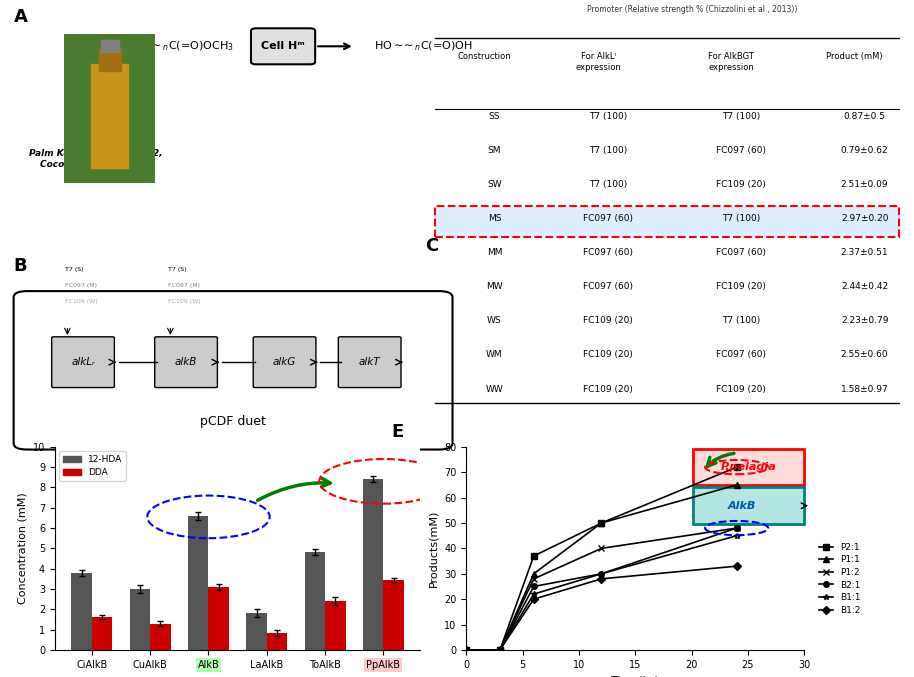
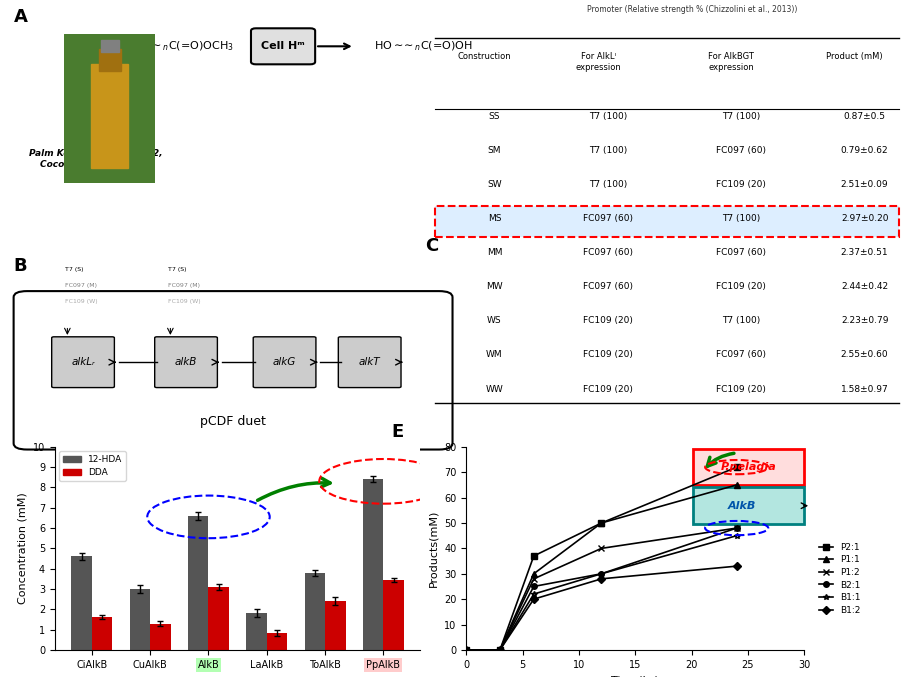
12-HDA/CiAlkB: 3.8 -> 4.6
12-HDA/ToAlkB: 4.8 -> 3.8
